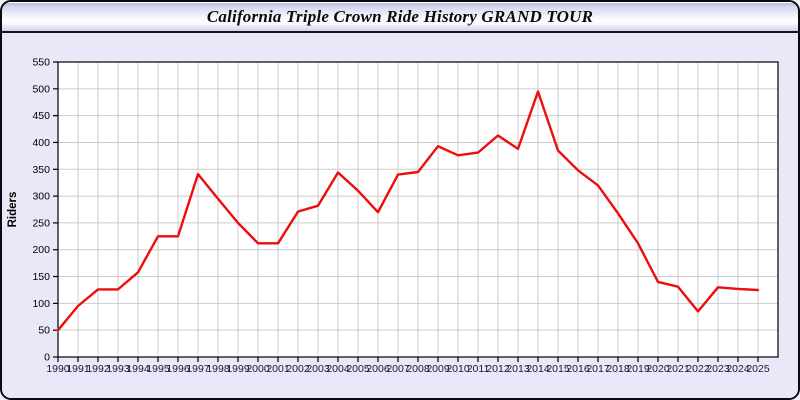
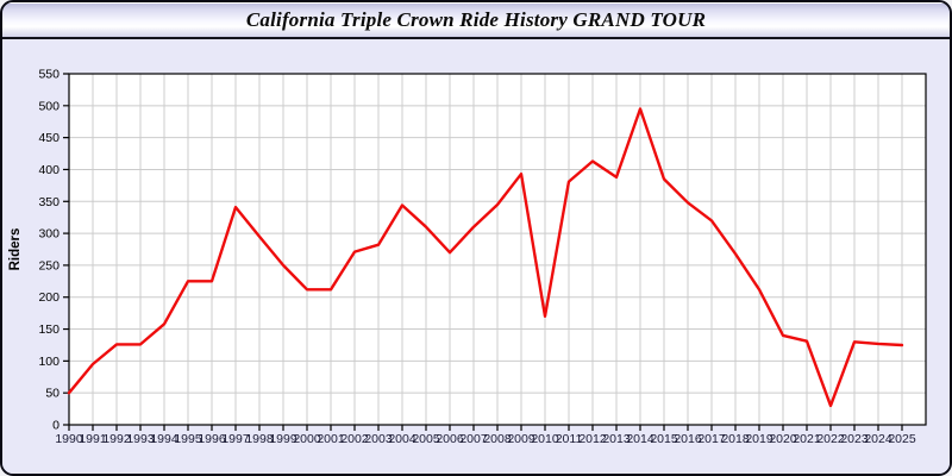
2007: 340 -> 310
2010: 380 -> 170
2022: 80 -> 30
